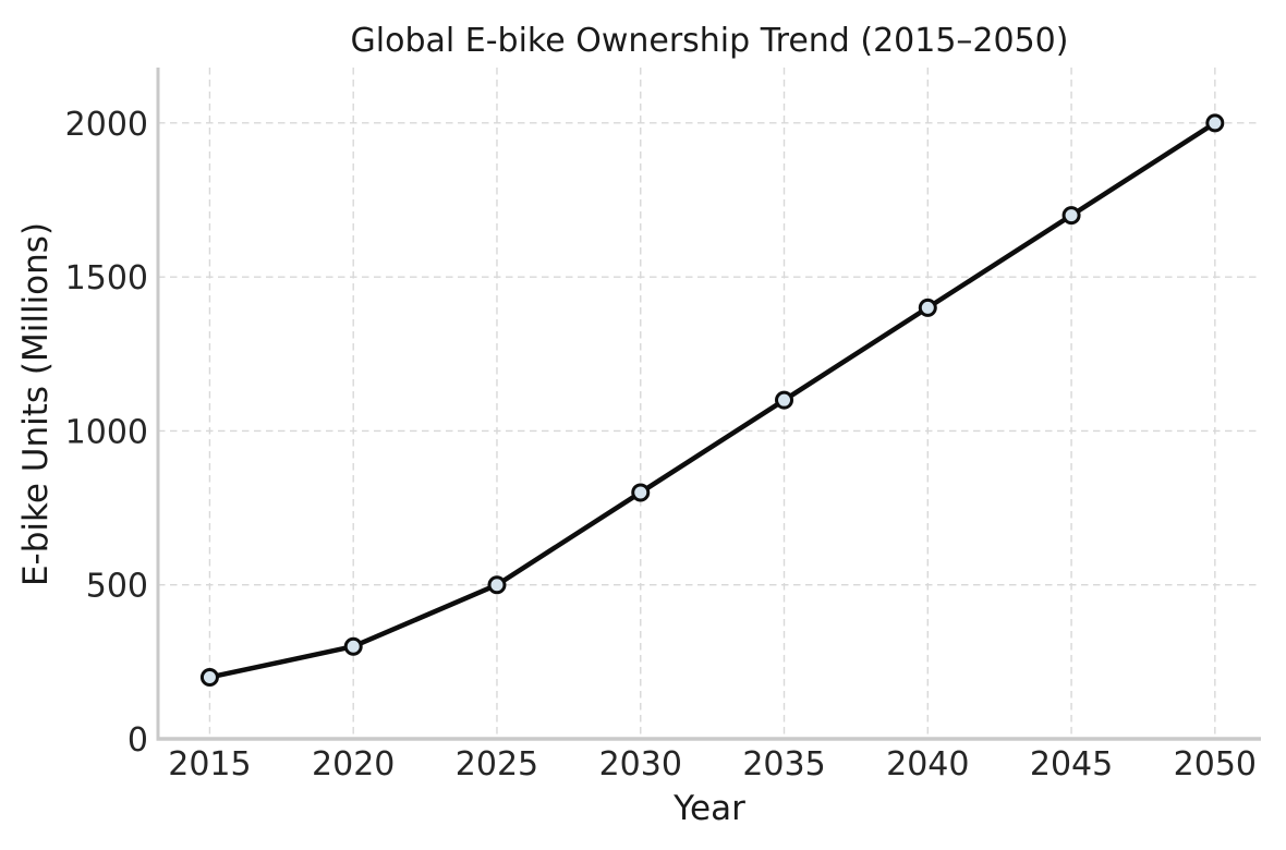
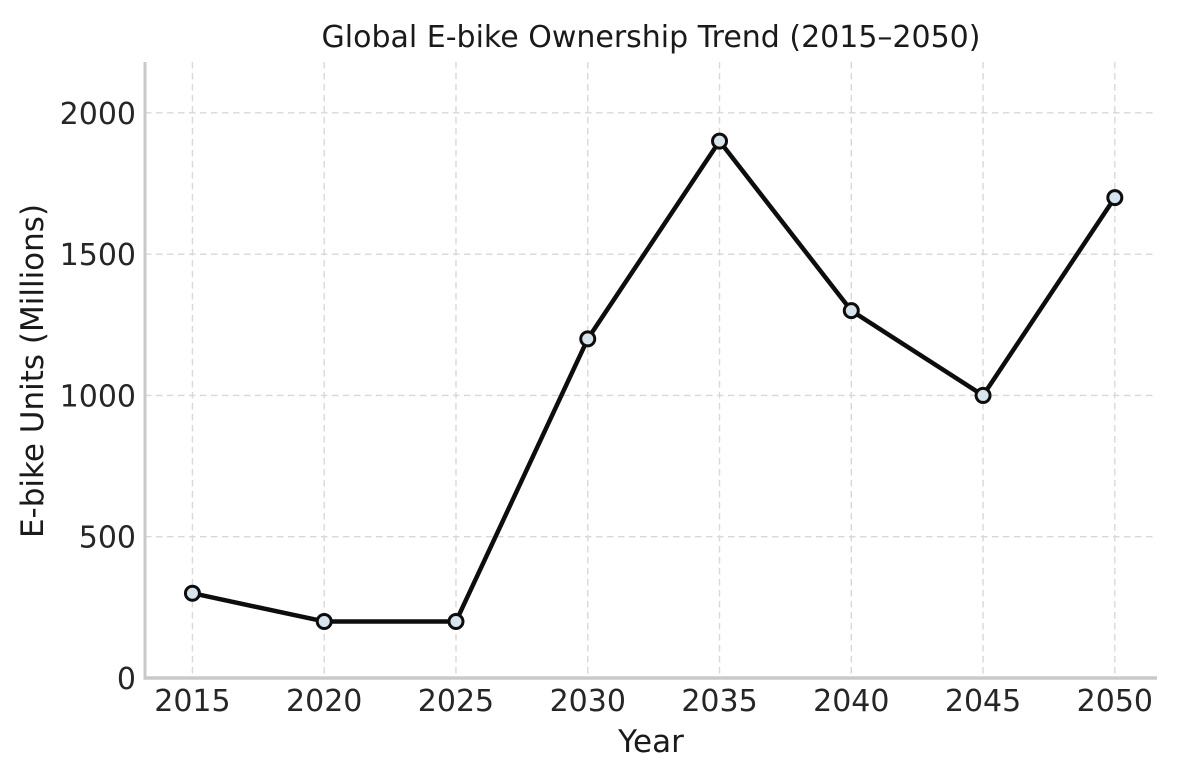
2015: 200 -> 300
2020: 300 -> 200
2025: 500 -> 200
2030: 800 -> 1200
2035: 1100 -> 1900
2040: 1400 -> 1300
2045: 1700 -> 1000
2050: 2000 -> 1700
